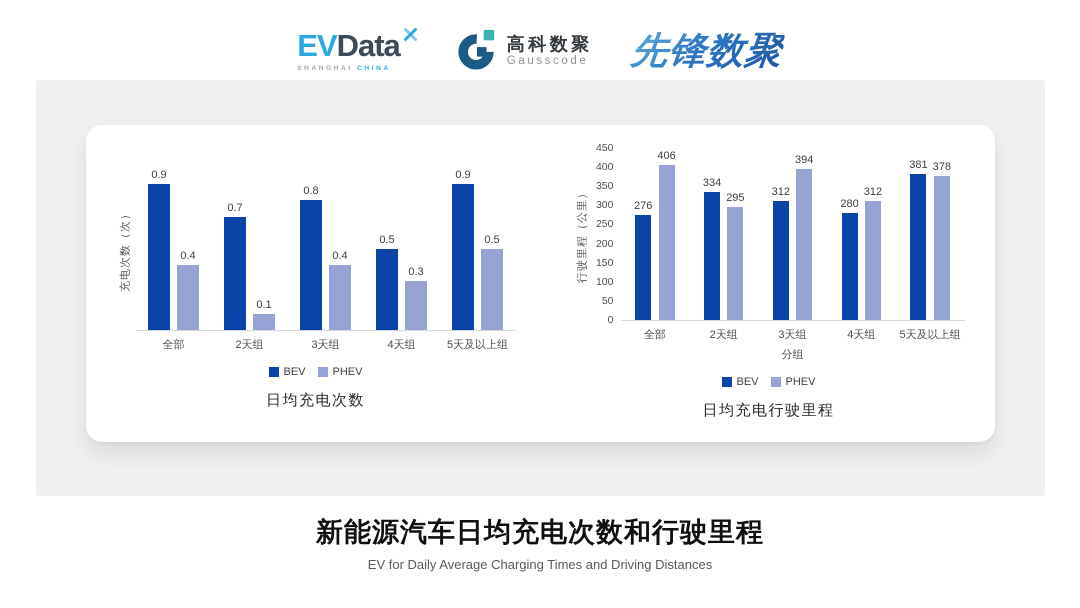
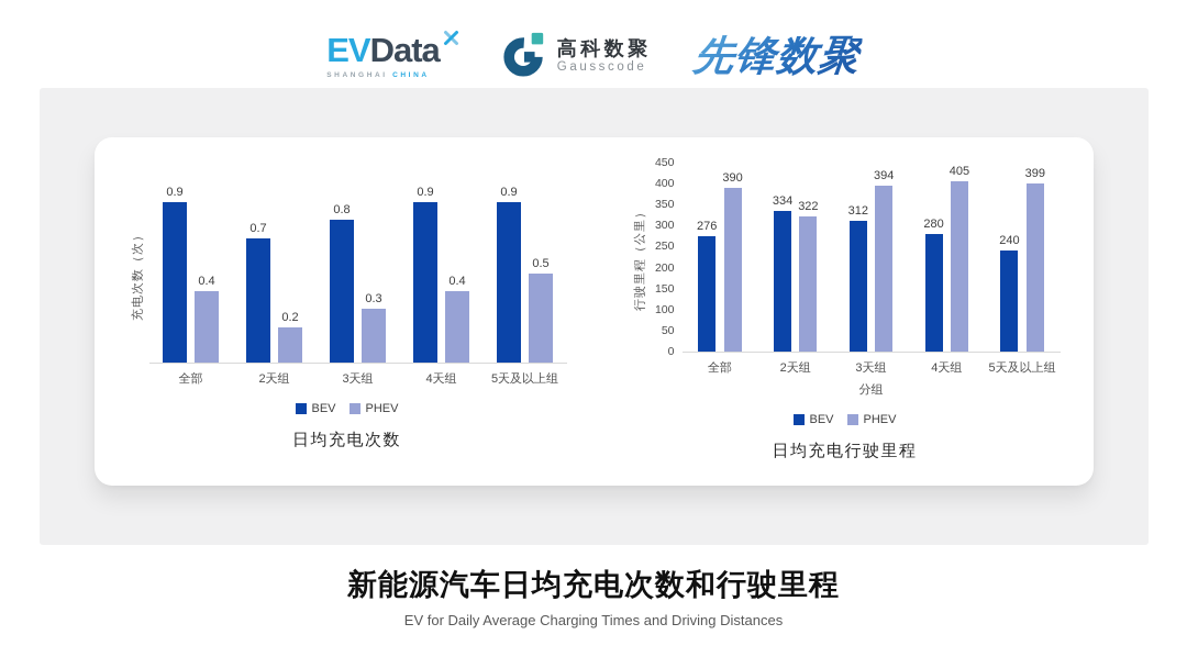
日均充电次数/PHEV/2天组: 0.1 -> 0.2
日均充电次数/PHEV/3天组: 0.4 -> 0.3
日均充电次数/BEV/4天组: 0.5 -> 0.9
日均充电次数/PHEV/4天组: 0.3 -> 0.4
日均充电行驶里程/PHEV/全部: 406 -> 390
日均充电行驶里程/PHEV/2天组: 295 -> 322
日均充电行驶里程/PHEV/4天组: 312 -> 405
日均充电行驶里程/BEV/5天及以上组: 381 -> 240
日均充电行驶里程/PHEV/5天及以上组: 378 -> 399
